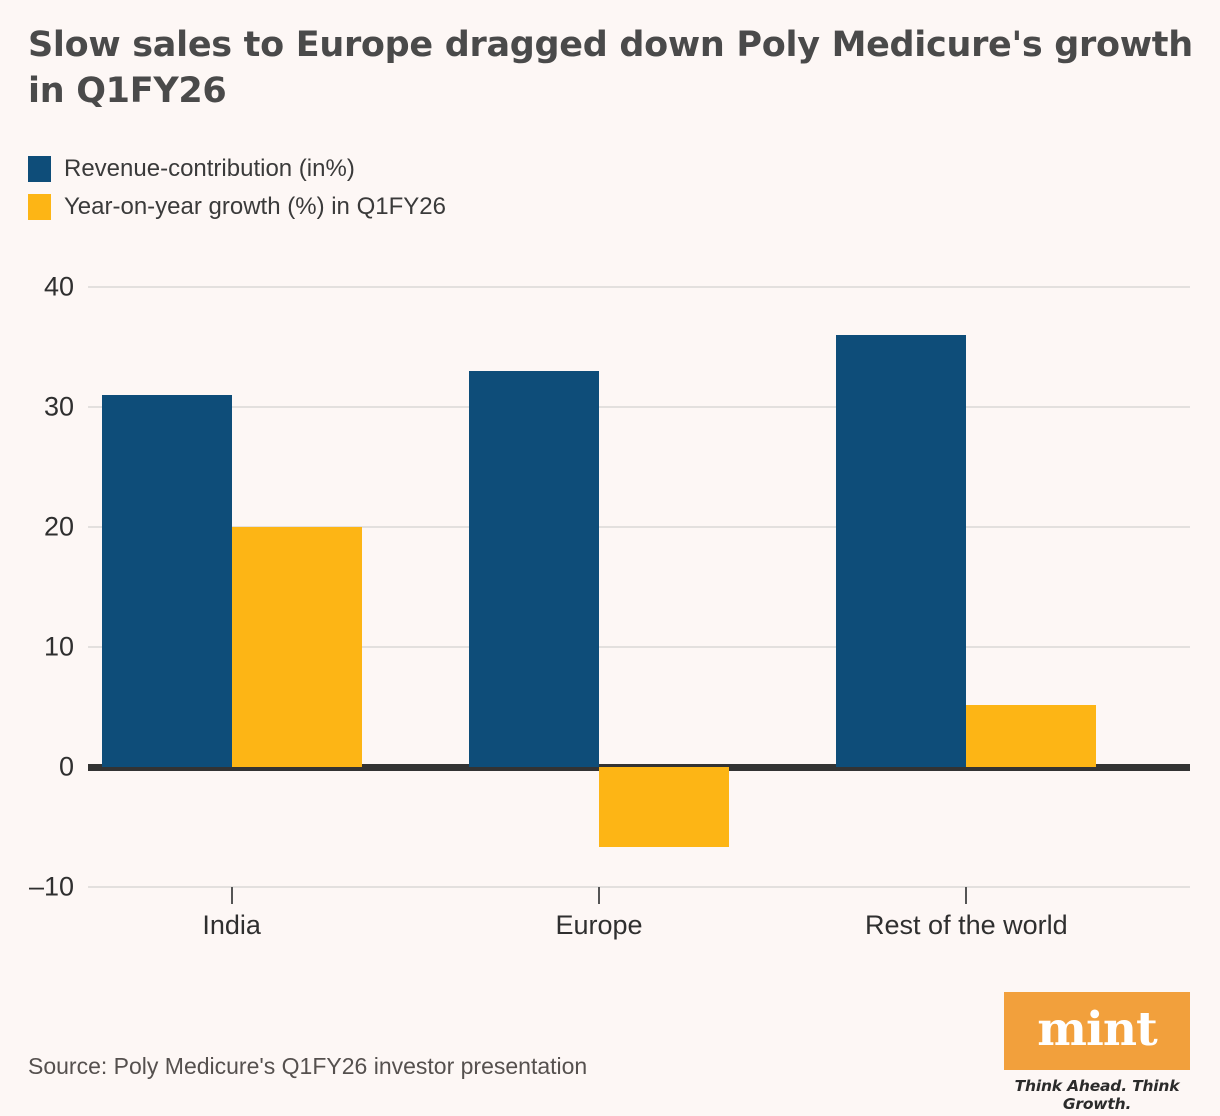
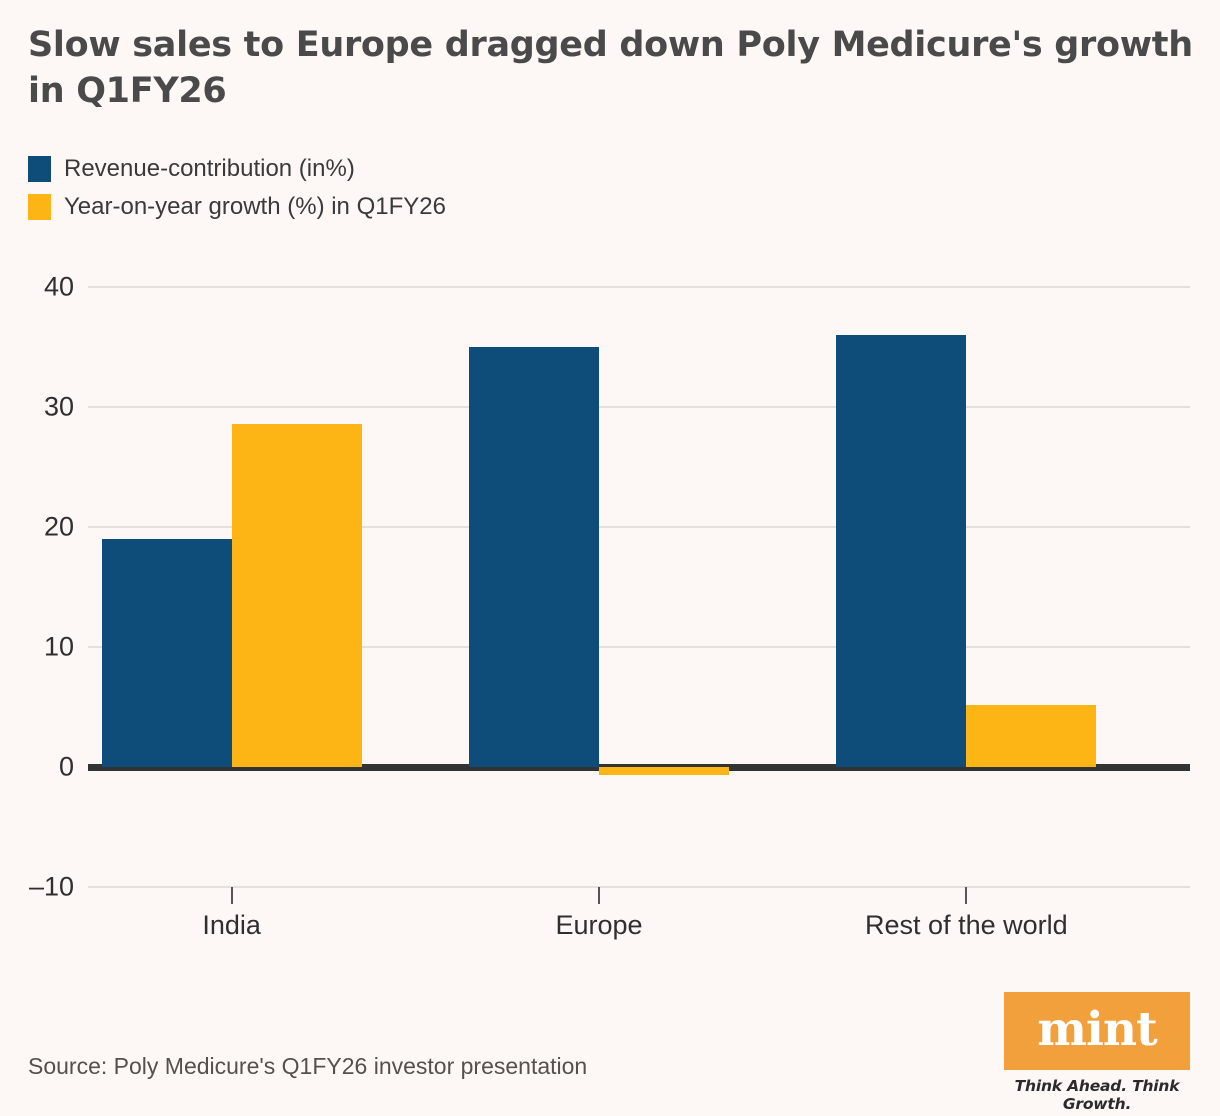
Revenue-contribution (in%)/India: 31 -> 19
Year-on-year growth (%) in Q1FY26/India: 20.0 -> 28.6
Revenue-contribution (in%)/Europe: 33 -> 35
Year-on-year growth (%) in Q1FY26/Europe: -6.7 -> -0.7
